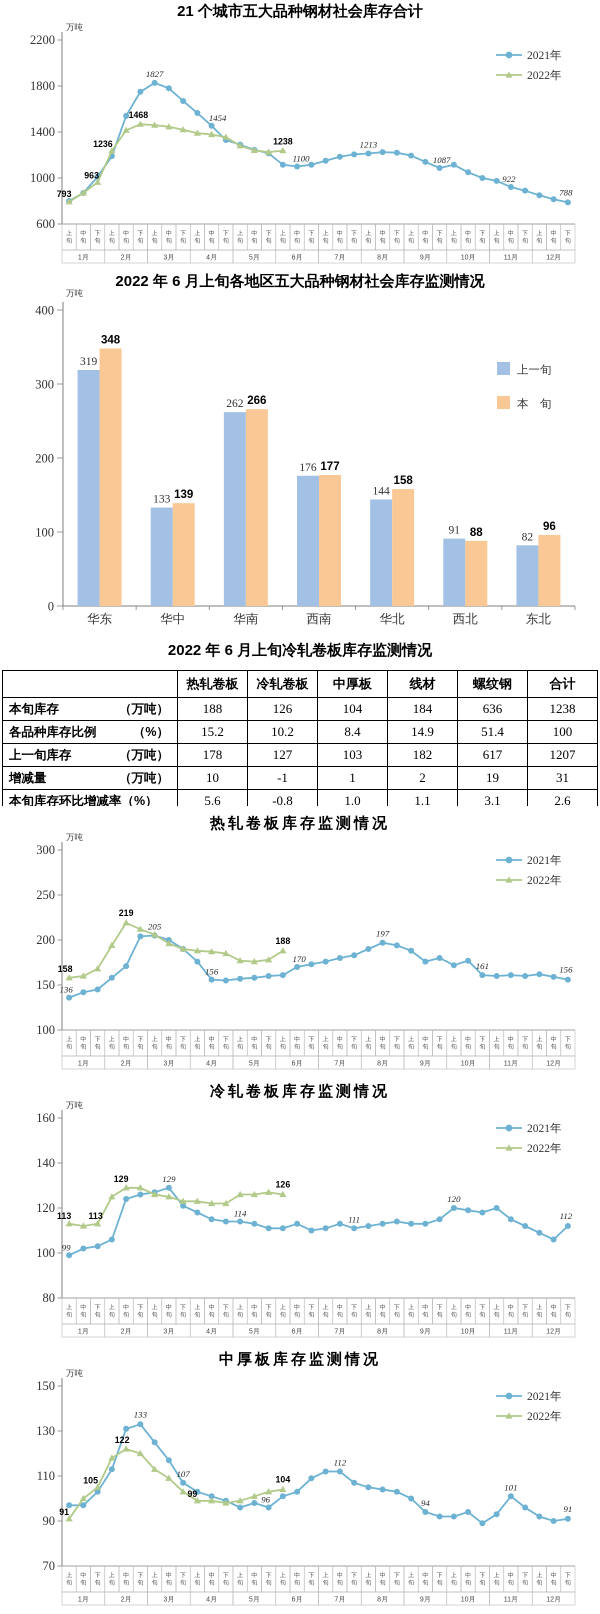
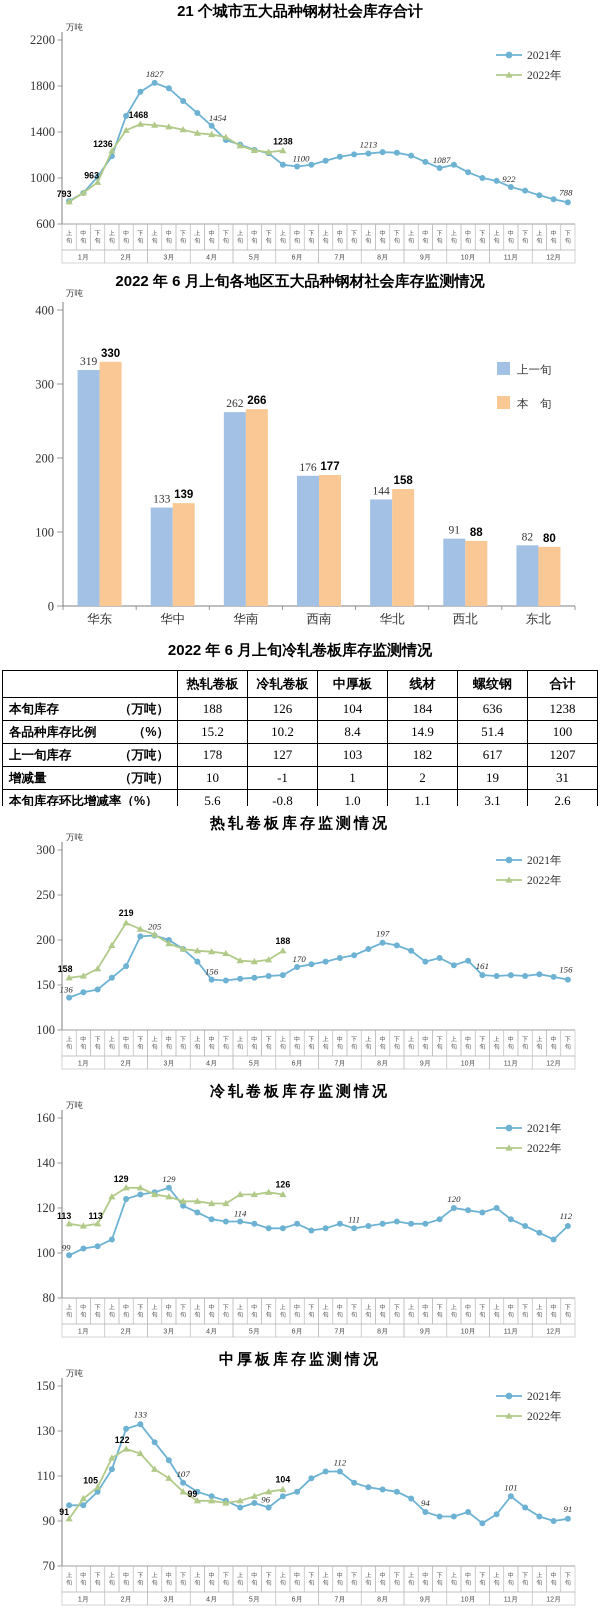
2022 年 6 月上旬各地区五大品种钢材社会库存监测情况/本 旬/华东: 348 -> 330
2022 年 6 月上旬各地区五大品种钢材社会库存监测情况/本 旬/东北: 96 -> 80
